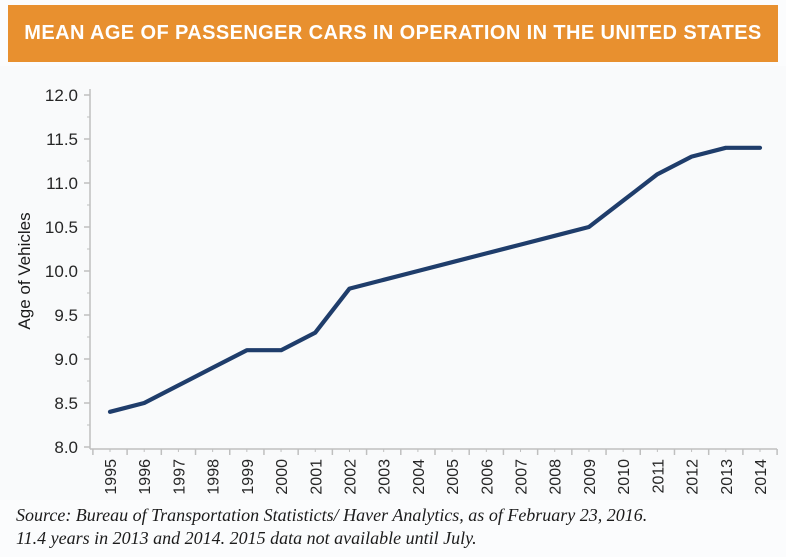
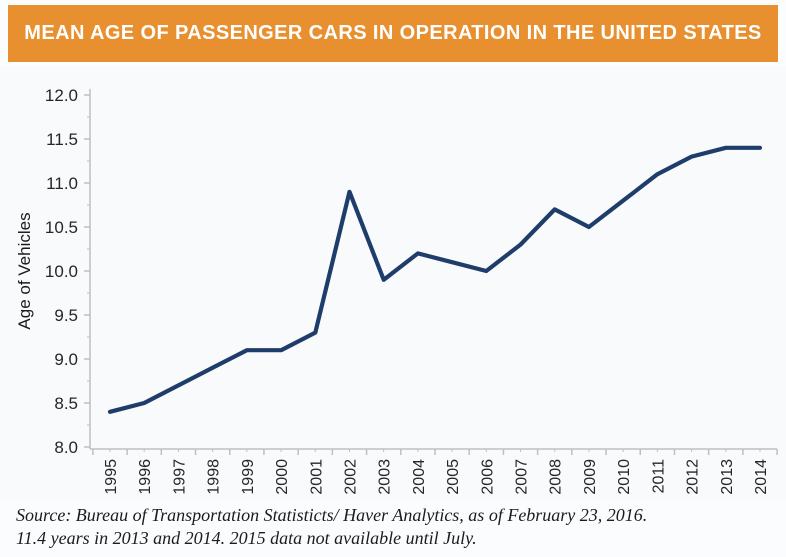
2002: 9.8 -> 10.9
2004: 10.0 -> 10.2
2006: 10.2 -> 10.0
2008: 10.4 -> 10.7
